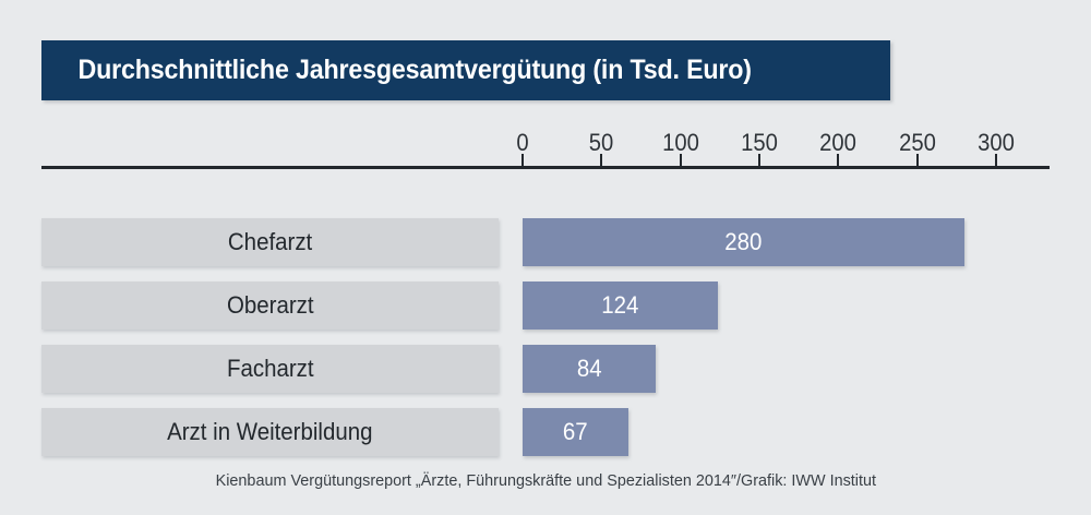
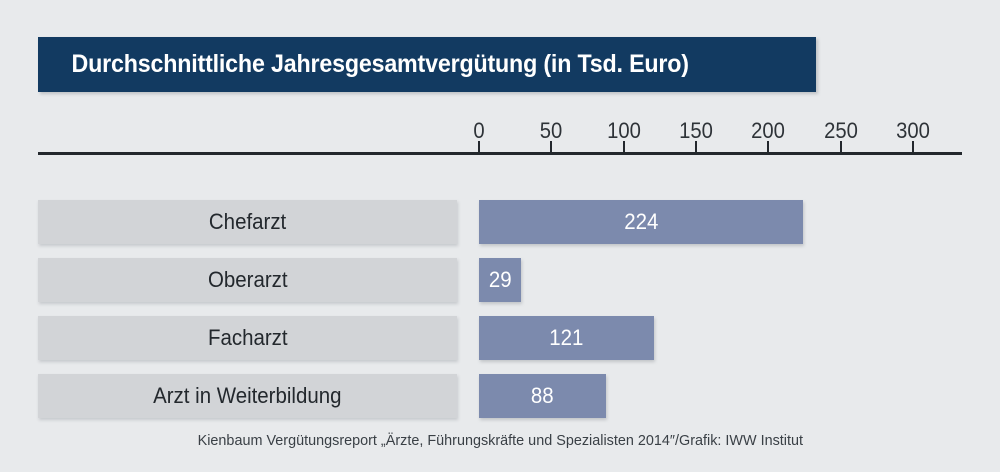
Chefarzt: 280 -> 224
Oberarzt: 124 -> 29
Facharzt: 84 -> 121
Arzt in Weiterbildung: 67 -> 88
